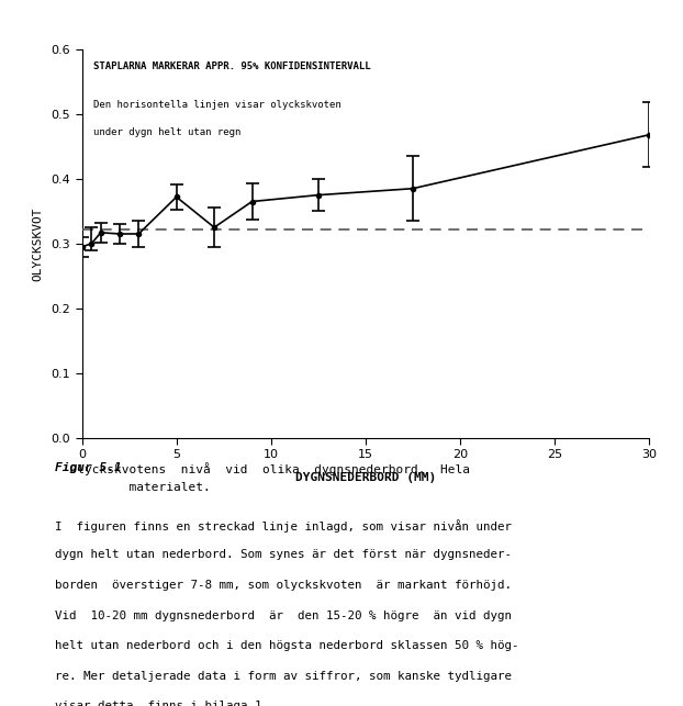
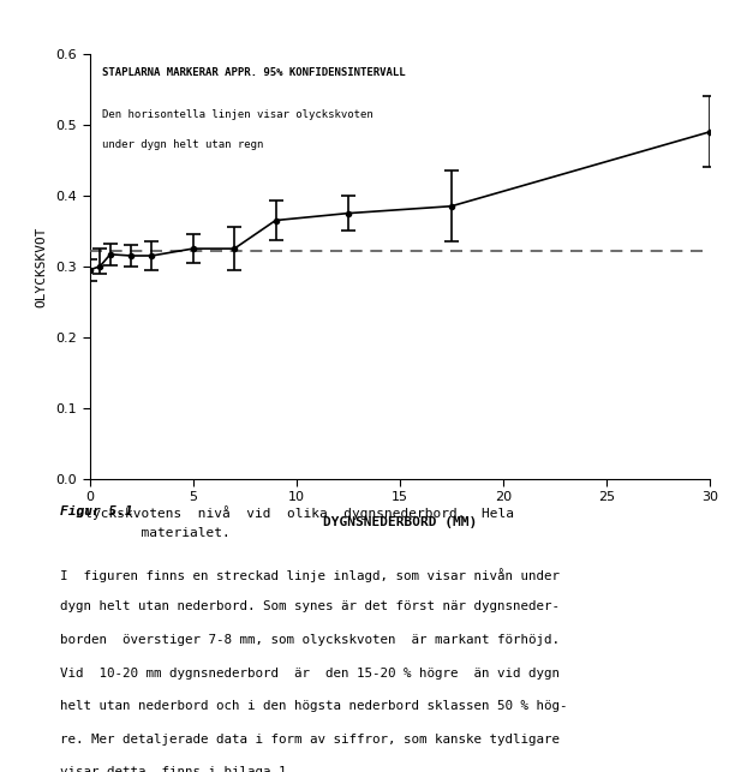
5: 0.372 -> 0.325
30: 0.468 -> 0.490
